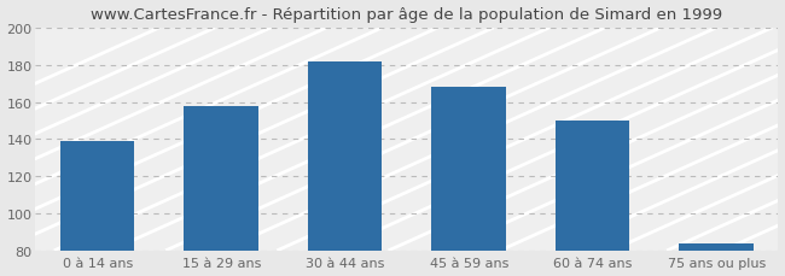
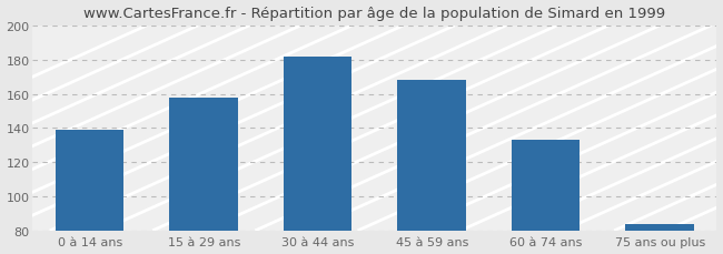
60 à 74 ans: 150 -> 133
